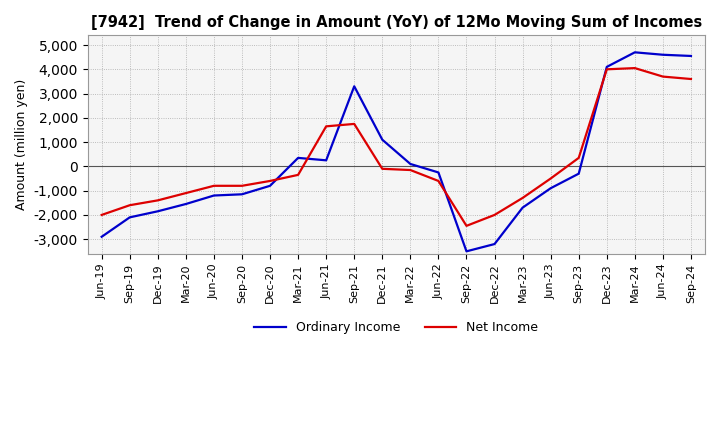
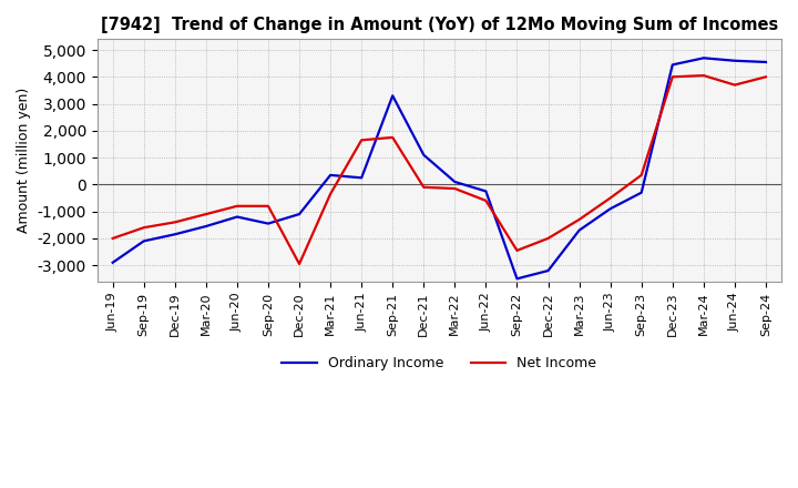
Ordinary Income/Sep-20: -1,150 -> -1,450
Ordinary Income/Dec-20: -800 -> -1,100
Net Income/Dec-20: -600 -> -2,950
Ordinary Income/Dec-23: 4,100 -> 4,450
Net Income/Sep-24: 3,600 -> 4,000
